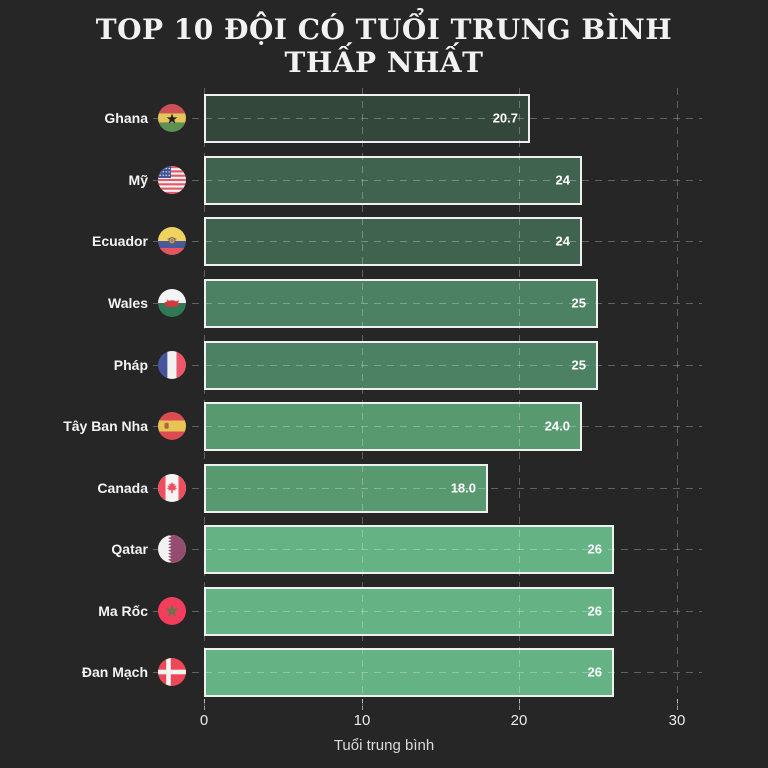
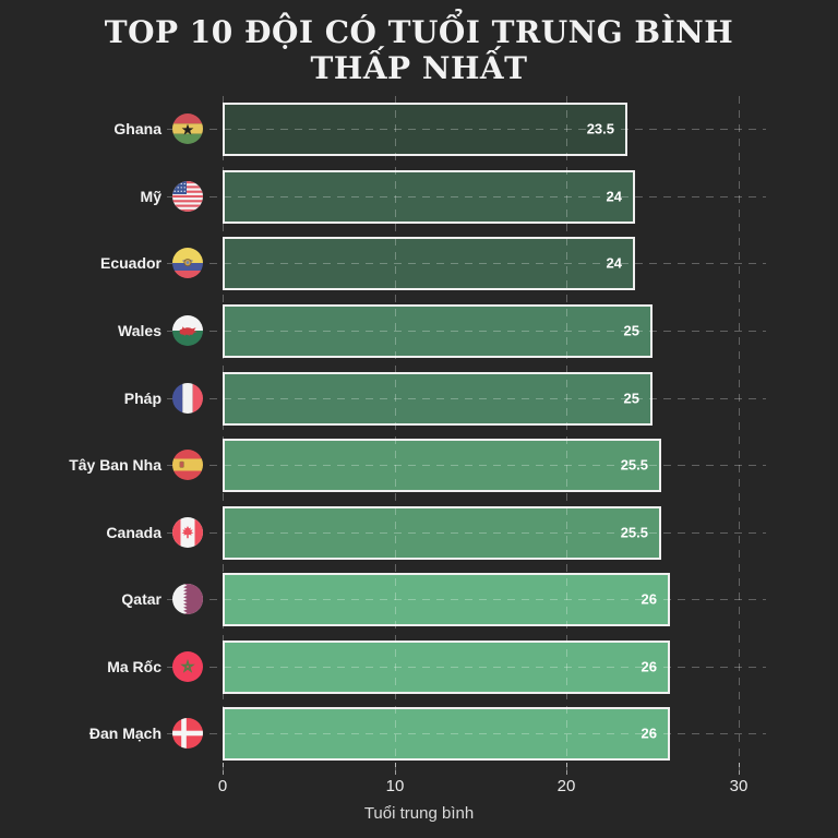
Ghana: 20.7 -> 23.5
Tây Ban Nha: 24.0 -> 25.5
Canada: 18.0 -> 25.5
